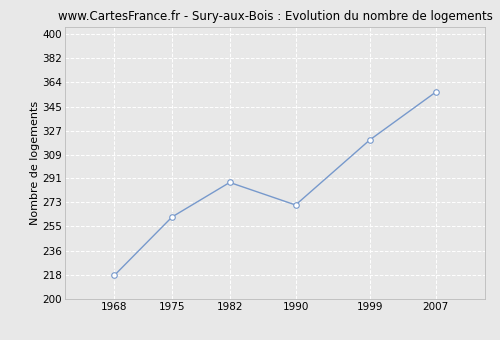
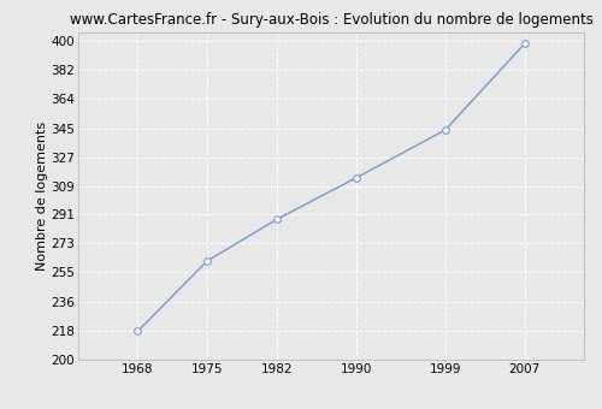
1990: 271 -> 314
1999: 320 -> 344
2007: 356 -> 398
